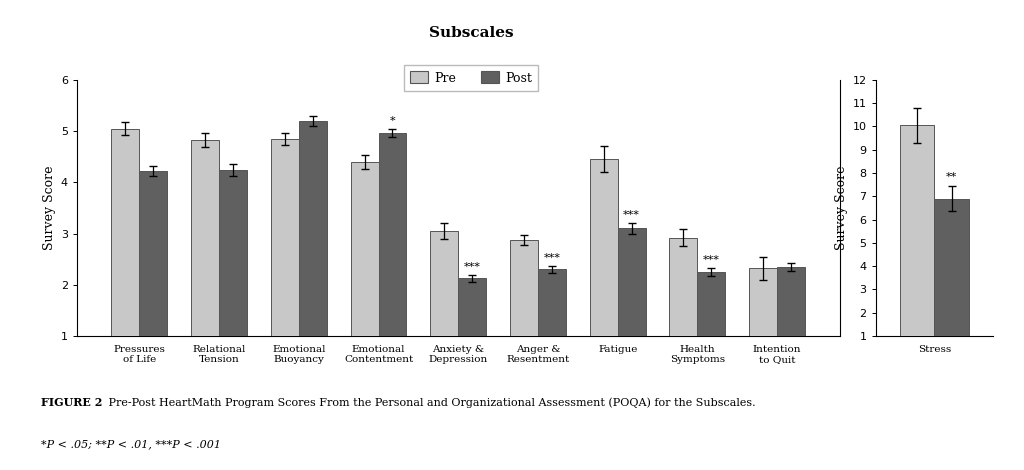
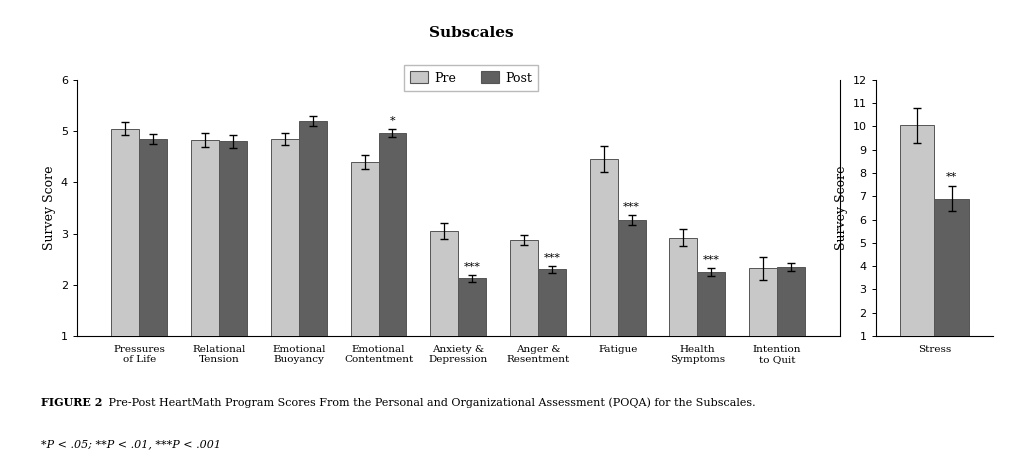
Post/Pressures of Life: 4.22 -> 4.85
Post/Relational Tension: 4.24 -> 4.80
Post/Fatigue: 3.10 -> 3.27
